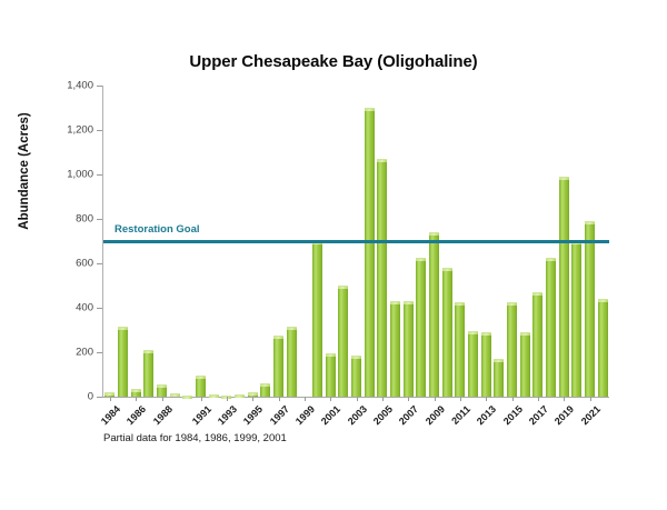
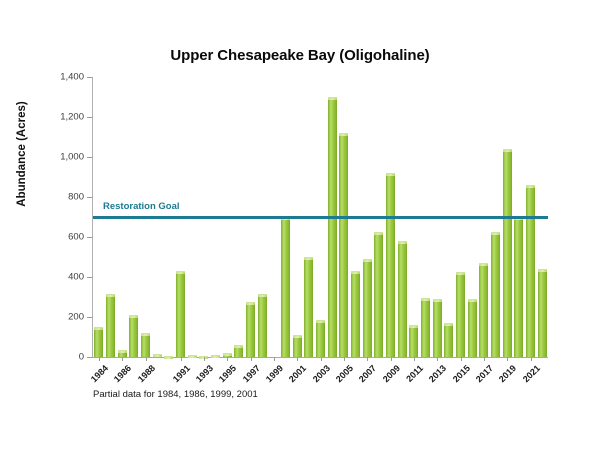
1984: 20 -> 150
1988: 60 -> 120
1991: 100 -> 430
2001: 200 -> 110
2005: 1070 -> 1120
2007: 430 -> 490
2009: 740 -> 920
2011: 420 -> 160
2019: 990 -> 1040
2021: 790 -> 860
